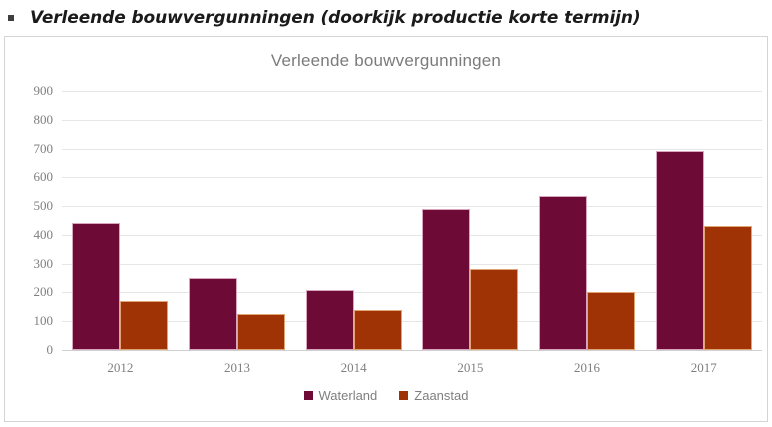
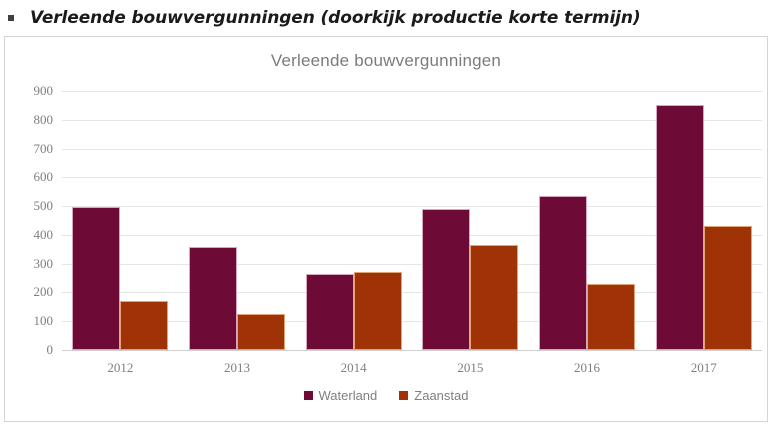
Waterland/2012: 440 -> 500
Waterland/2013: 250 -> 360
Waterland/2014: 210 -> 260
Zaanstad/2014: 140 -> 270
Zaanstad/2015: 280 -> 370
Zaanstad/2016: 200 -> 230
Waterland/2017: 690 -> 850
